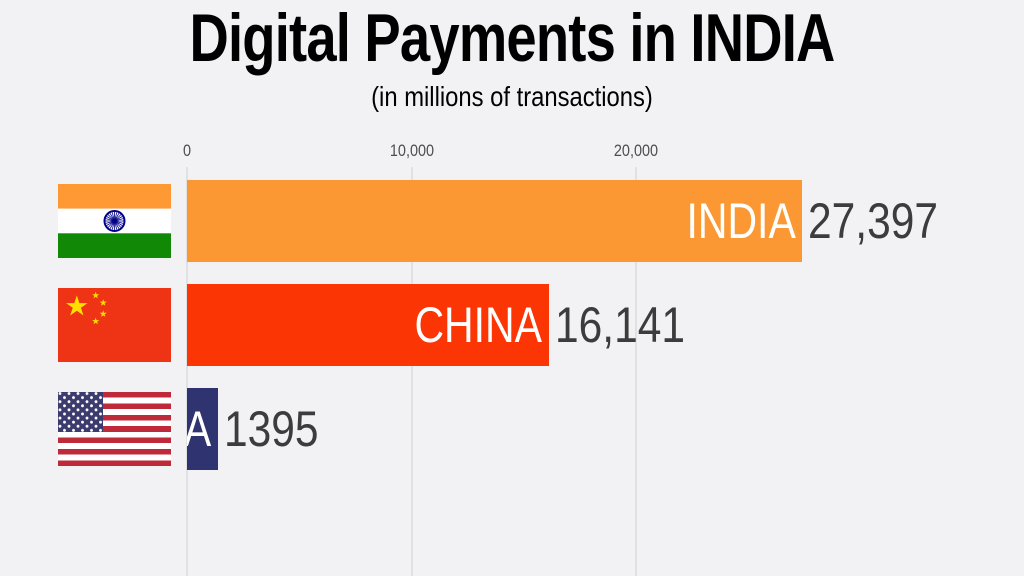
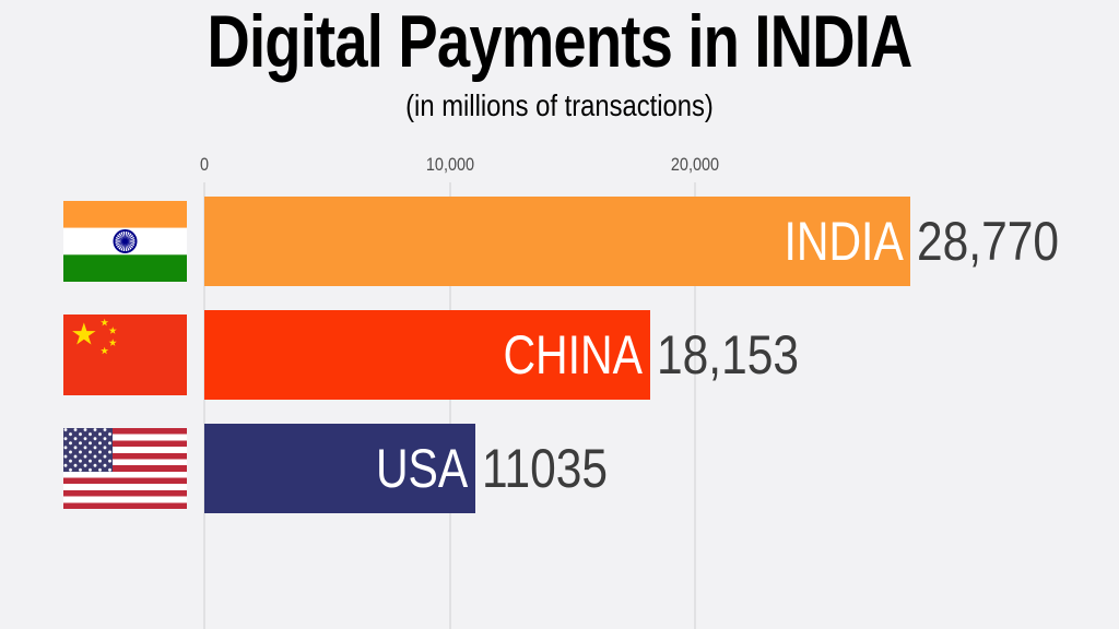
INDIA: 27,397 -> 28,770
CHINA: 16,141 -> 18,153
USA: 1395 -> 11035
